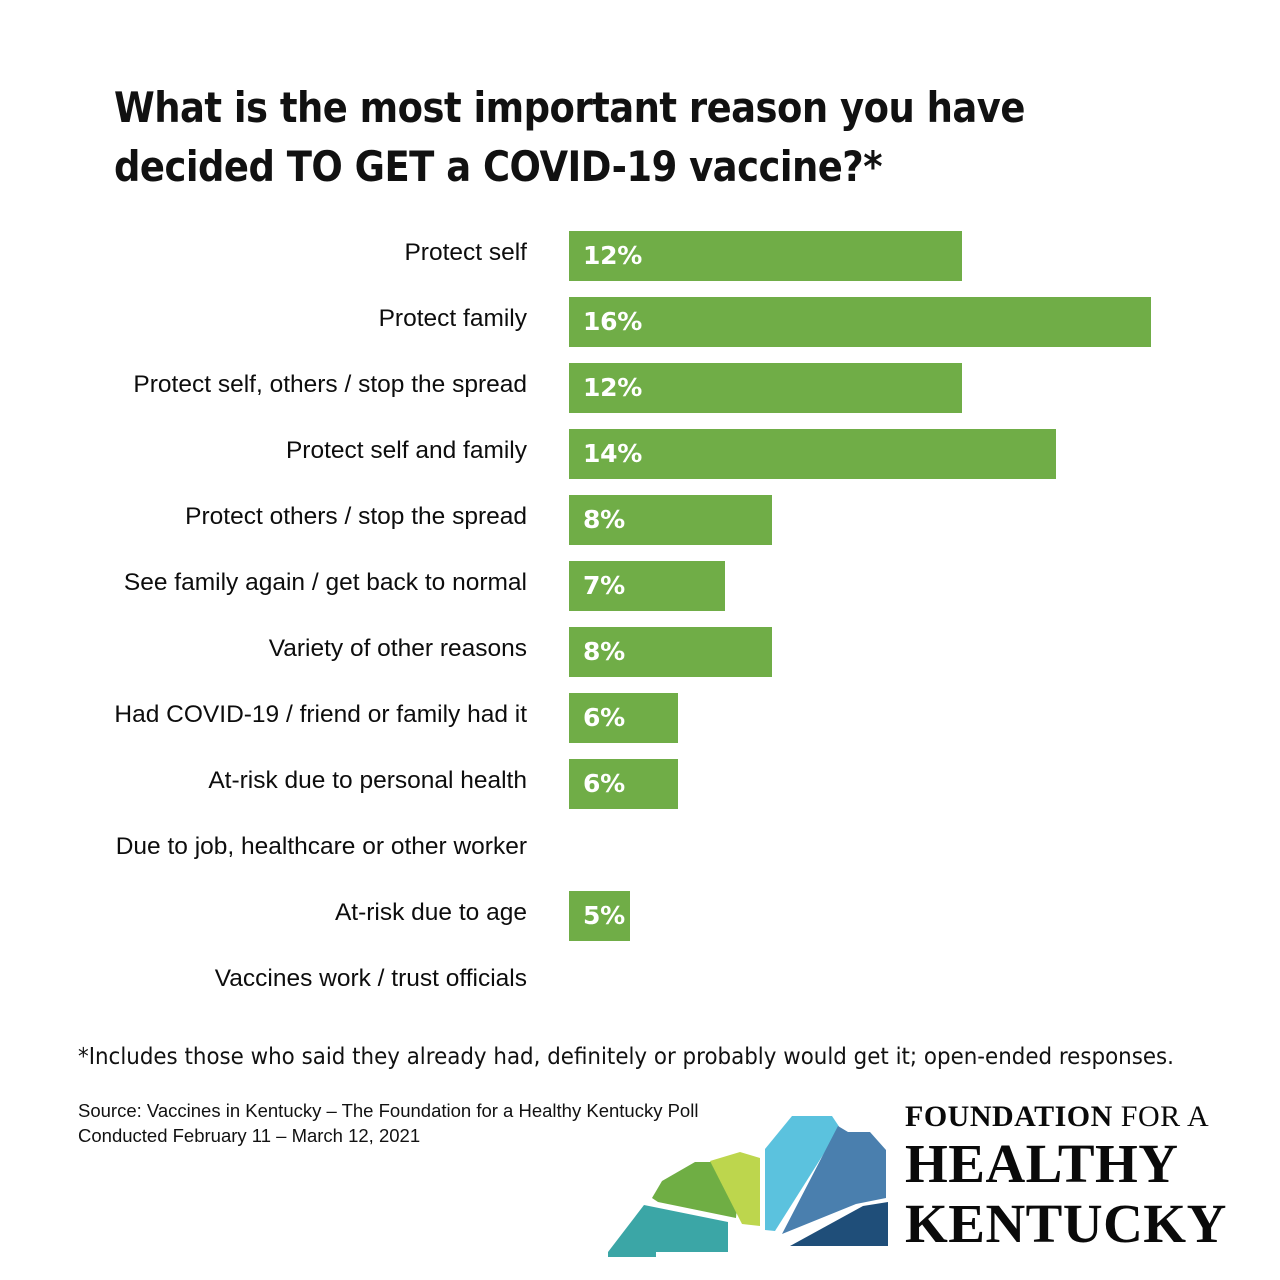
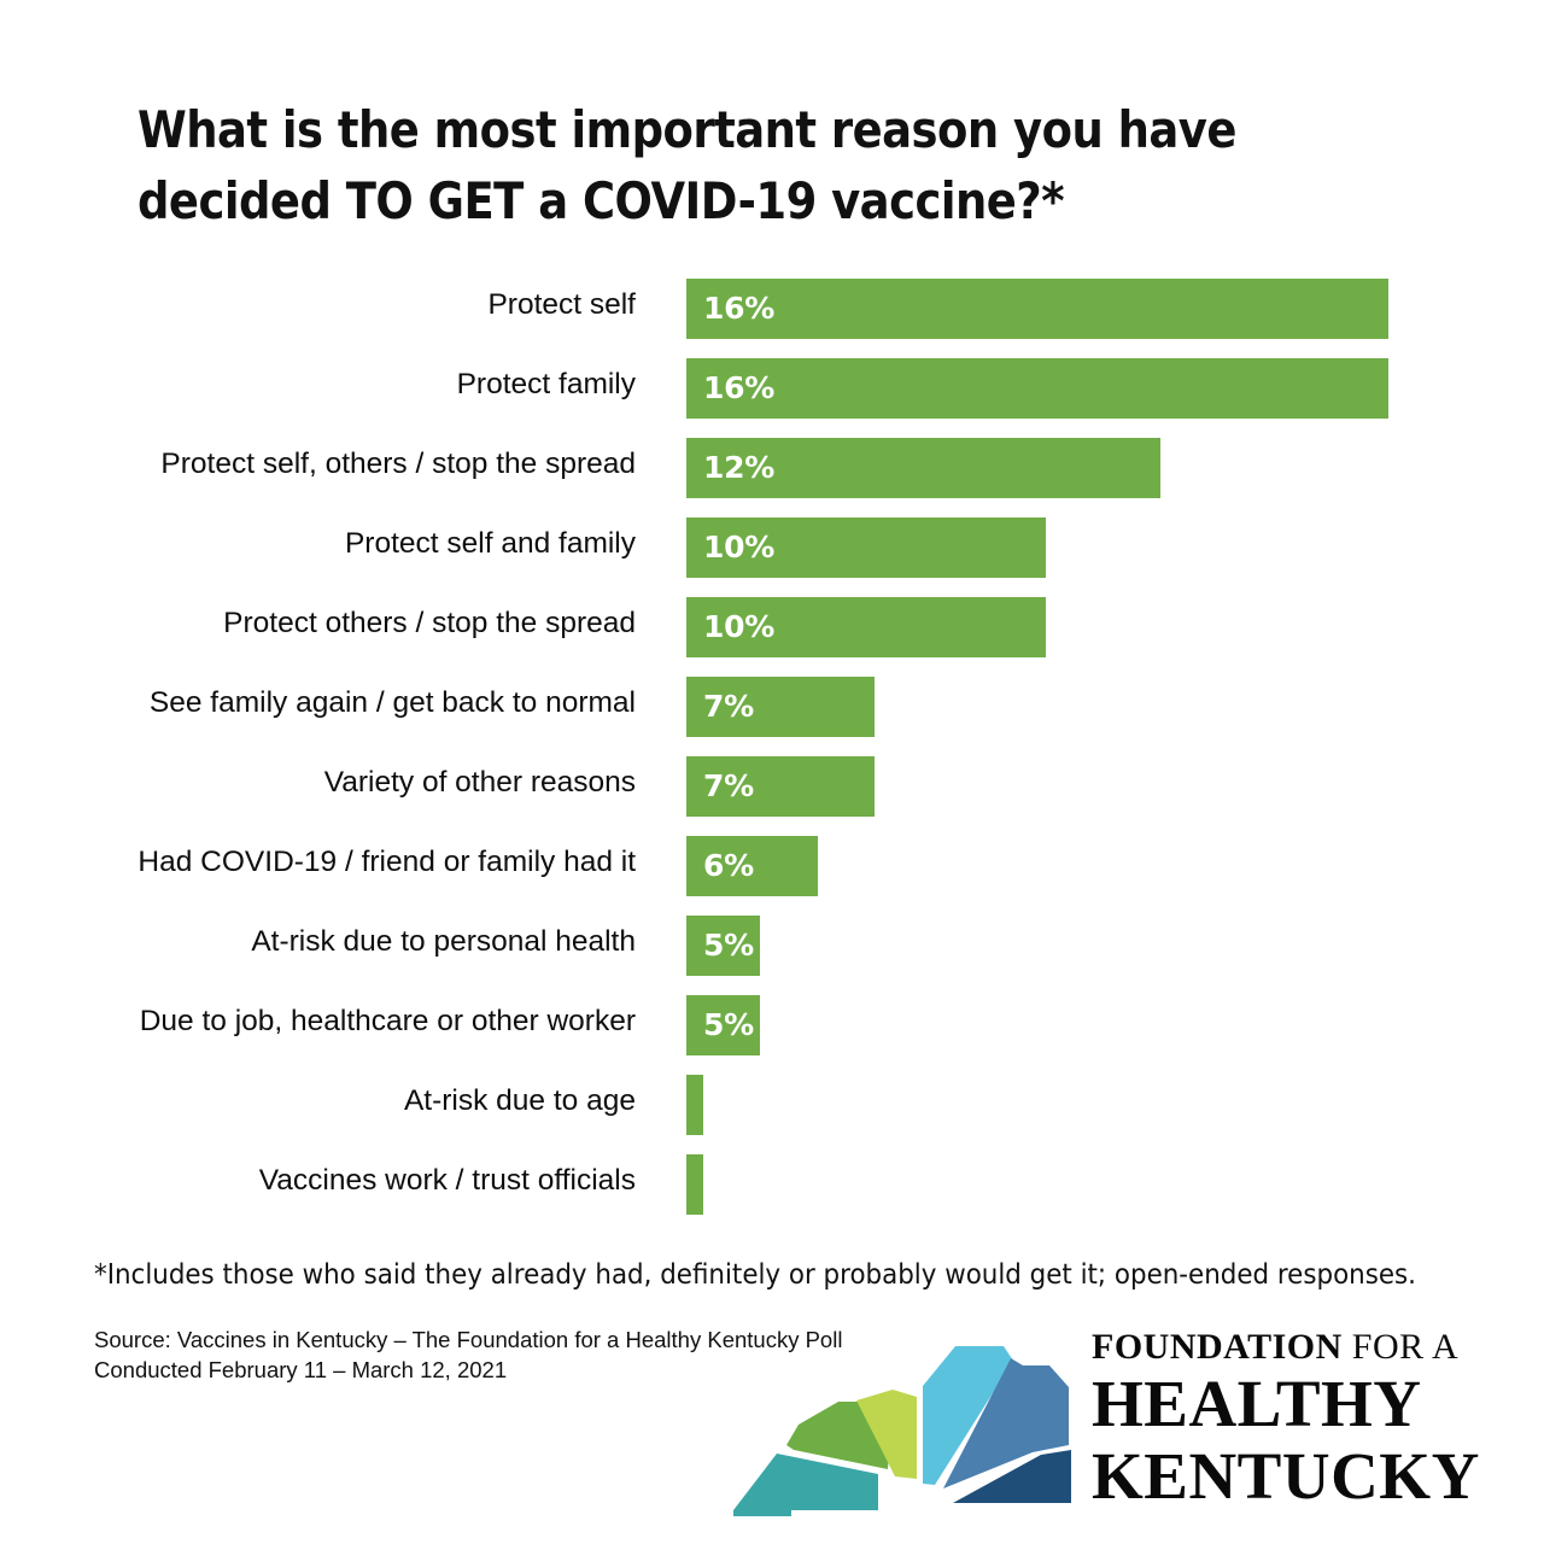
Protect self: 12% -> 16%
Protect self and family: 14% -> 10%
Protect others / stop the spread: 8% -> 10%
Variety of other reasons: 8% -> 7%
At-risk due to personal health: 6% -> 5%
Due to job, healthcare or other worker: 3% -> 5%
At-risk due to age: 5% -> 4%
Vaccines work / trust officials: 2% -> 4%
